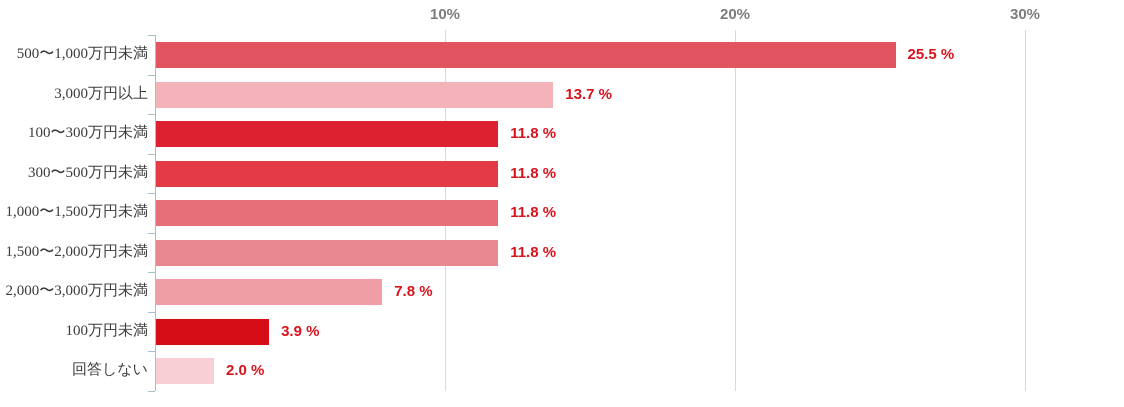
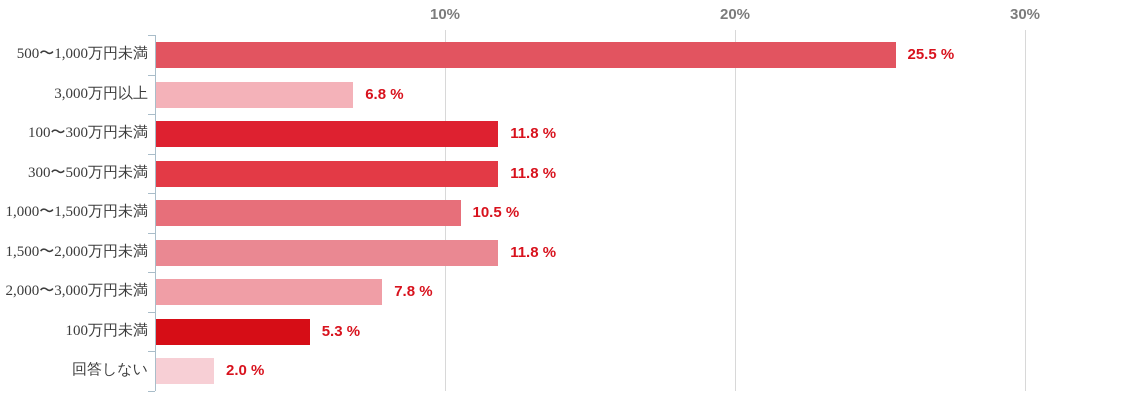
3,000万円以上: 13.7 -> 6.8
1,000〜1,500万円未満: 11.8 -> 10.5
100万円未満: 3.9 -> 5.3
